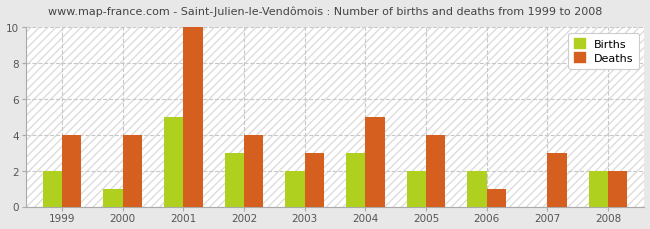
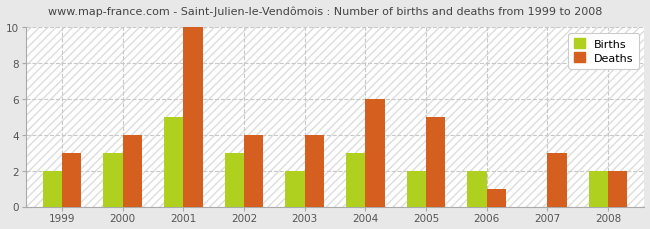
Deaths/1999: 4 -> 3
Births/2000: 1 -> 3
Deaths/2003: 3 -> 4
Deaths/2004: 5 -> 6
Deaths/2005: 4 -> 5
